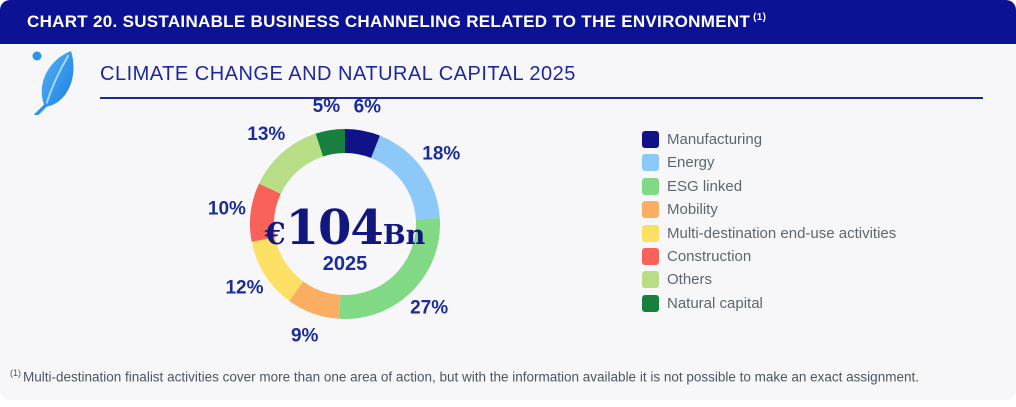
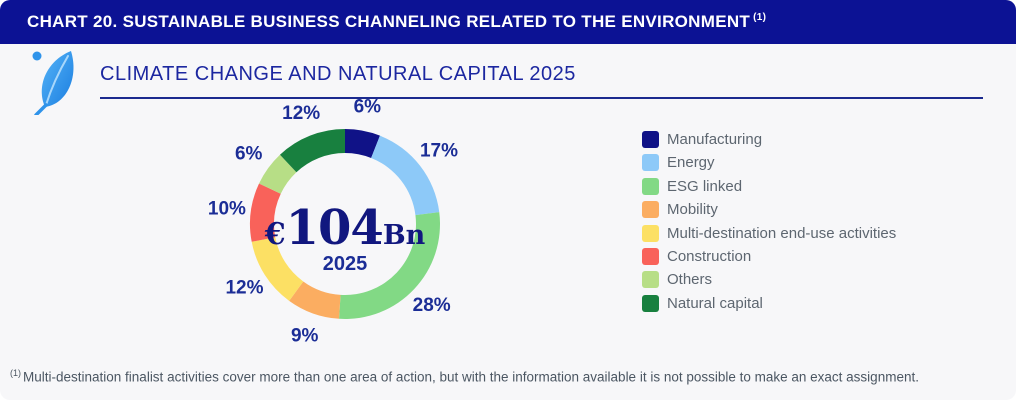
Energy: 18% -> 17%
ESG linked: 27% -> 28%
Others: 13% -> 6%
Natural capital: 5% -> 12%
